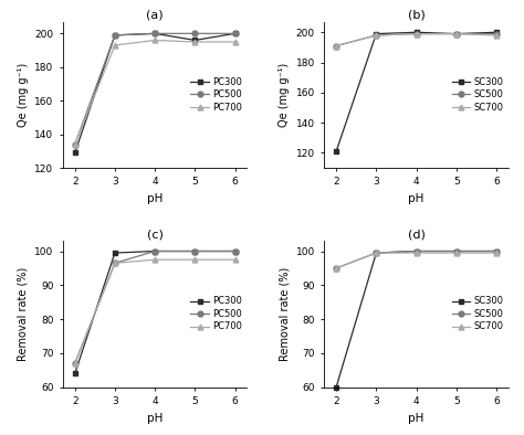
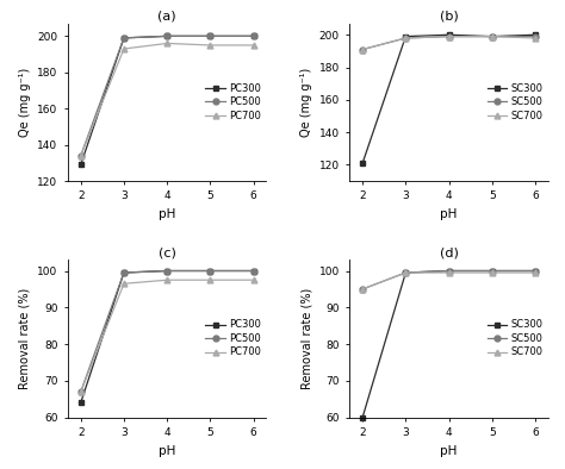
(a)/PC300/5: 196 -> 200
(c)/PC500/3: 96.5 -> 99.5
